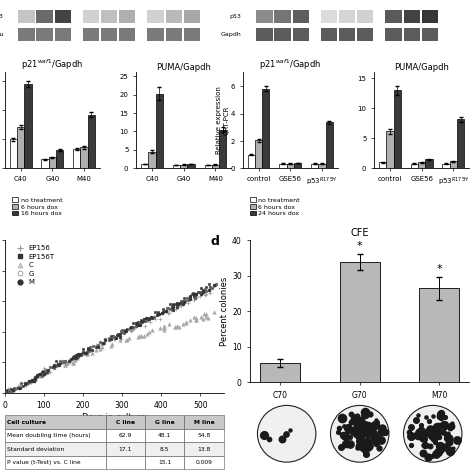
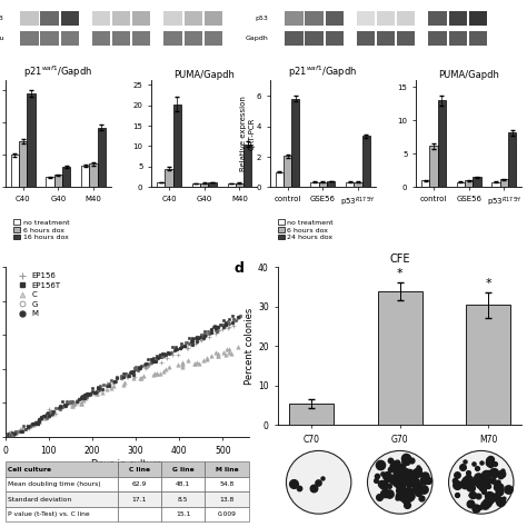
CFE/M70: 26.5 -> 30.5
